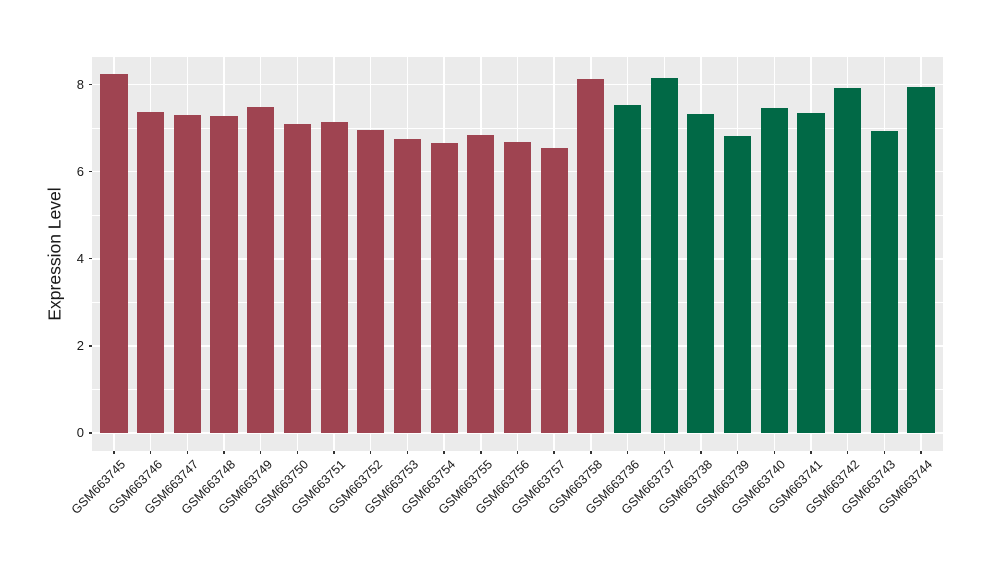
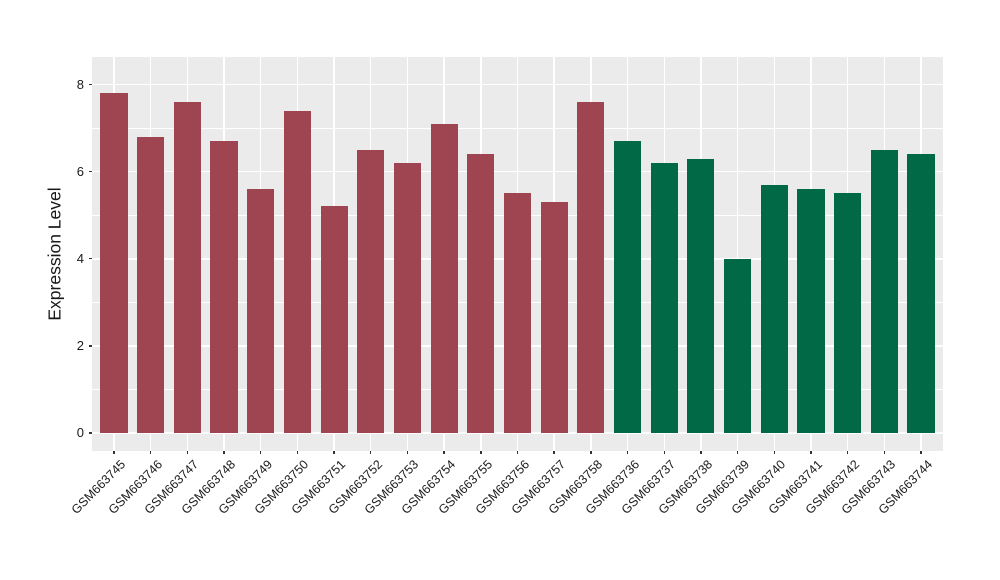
GSM663745: 8.2 -> 7.8
GSM663746: 7.4 -> 6.8
GSM663747: 7.3 -> 7.6
GSM663748: 7.3 -> 6.7
GSM663749: 7.5 -> 5.6
GSM663750: 7.1 -> 7.4
GSM663751: 7.2 -> 5.2
GSM663752: 7.0 -> 6.5
GSM663753: 6.8 -> 6.2
GSM663754: 6.7 -> 7.1
GSM663755: 6.8 -> 6.4
GSM663756: 6.7 -> 5.5
GSM663757: 6.5 -> 5.3
GSM663758: 8.1 -> 7.6
GSM663736: 7.5 -> 6.7
GSM663737: 8.1 -> 6.2
GSM663738: 7.3 -> 6.3
GSM663739: 6.8 -> 4.0
GSM663740: 7.5 -> 5.7
GSM663741: 7.3 -> 5.6
GSM663742: 7.9 -> 5.5
GSM663743: 6.9 -> 6.5
GSM663744: 8.0 -> 6.4
